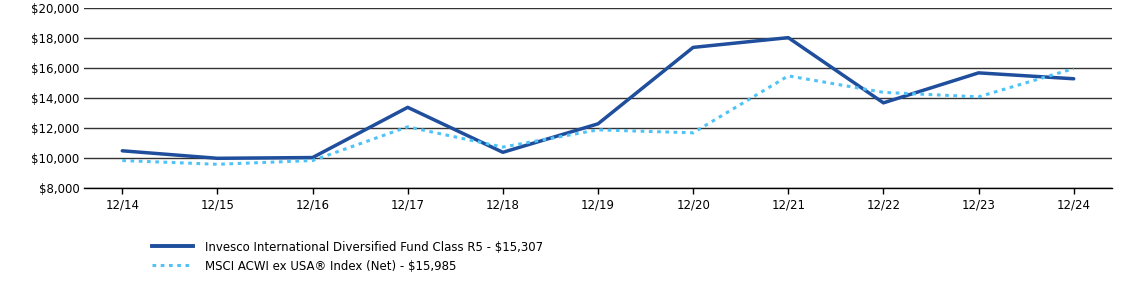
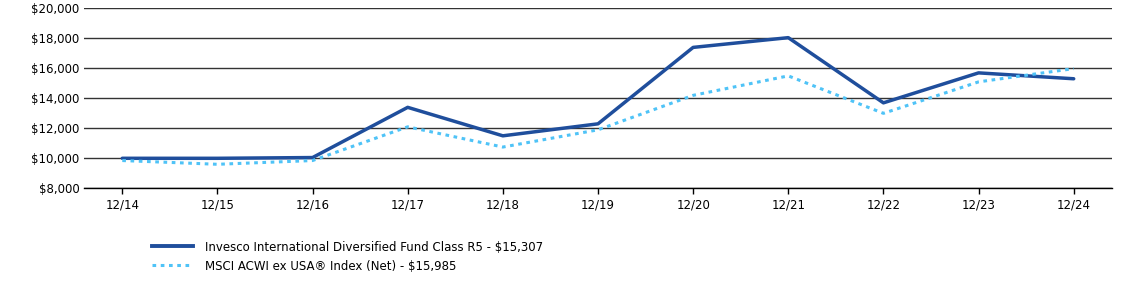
Invesco International Diversified Fund Class R5 - $15,307/12/14: $10,500 -> $10,000
Invesco International Diversified Fund Class R5 - $15,307/12/18: $10,400 -> $11,500
MSCI ACWI ex USA® Index (Net) - $15,985/12/20: $11,700 -> $14,200
MSCI ACWI ex USA® Index (Net) - $15,985/12/22: $14,400 -> $13,000
MSCI ACWI ex USA® Index (Net) - $15,985/12/23: $14,100 -> $15,100
